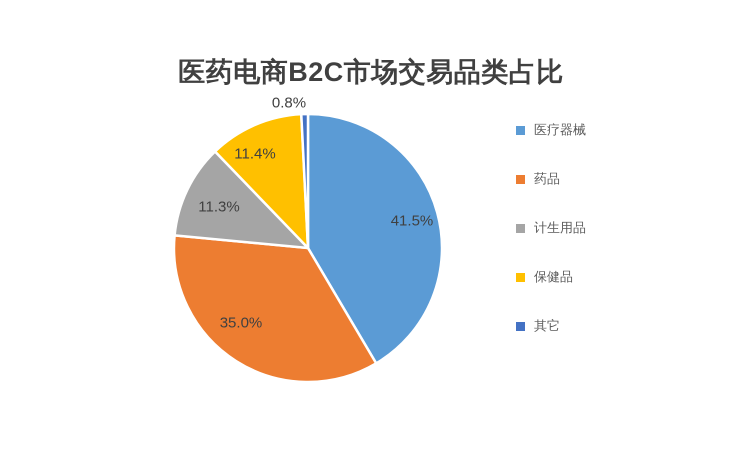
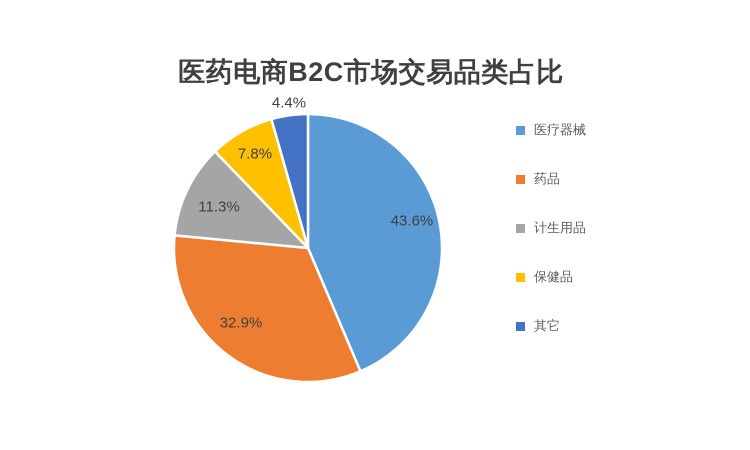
医疗器械: 41.5% -> 43.6%
药品: 35.0% -> 32.9%
保健品: 11.4% -> 7.8%
其它: 0.8% -> 4.4%
